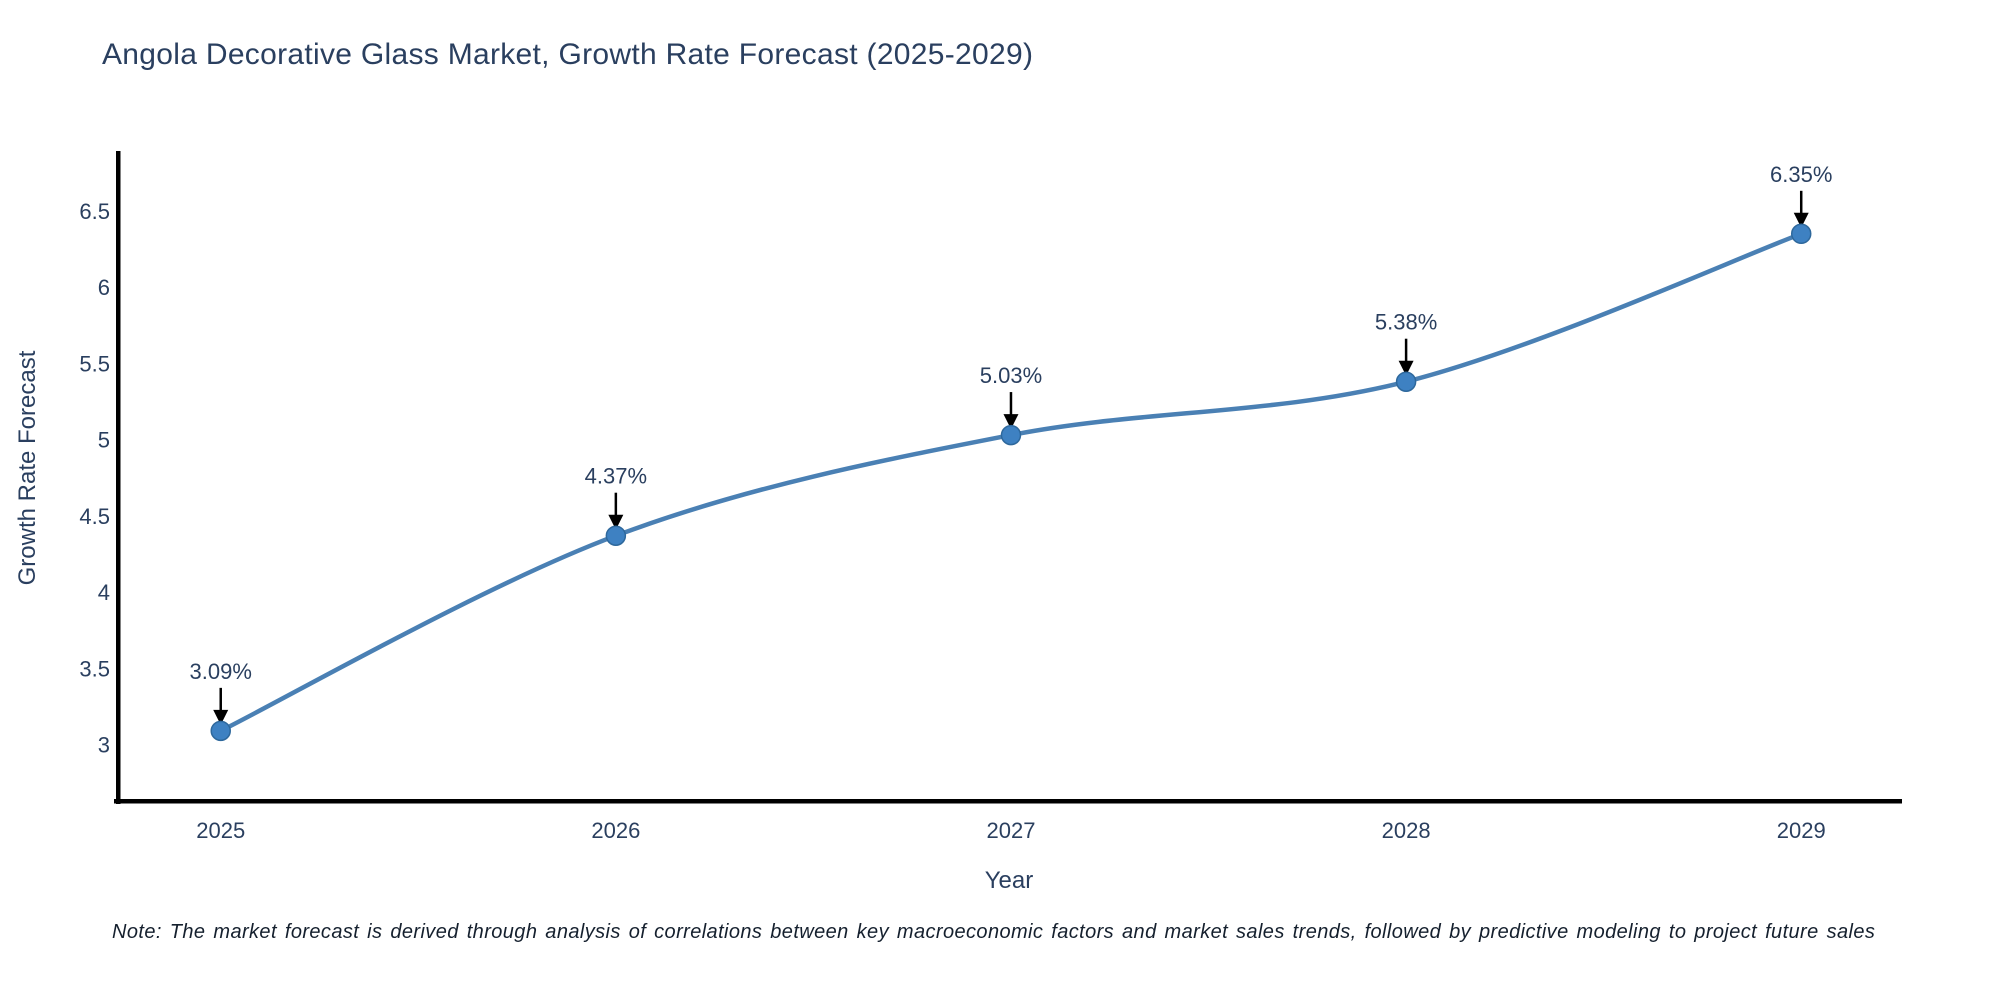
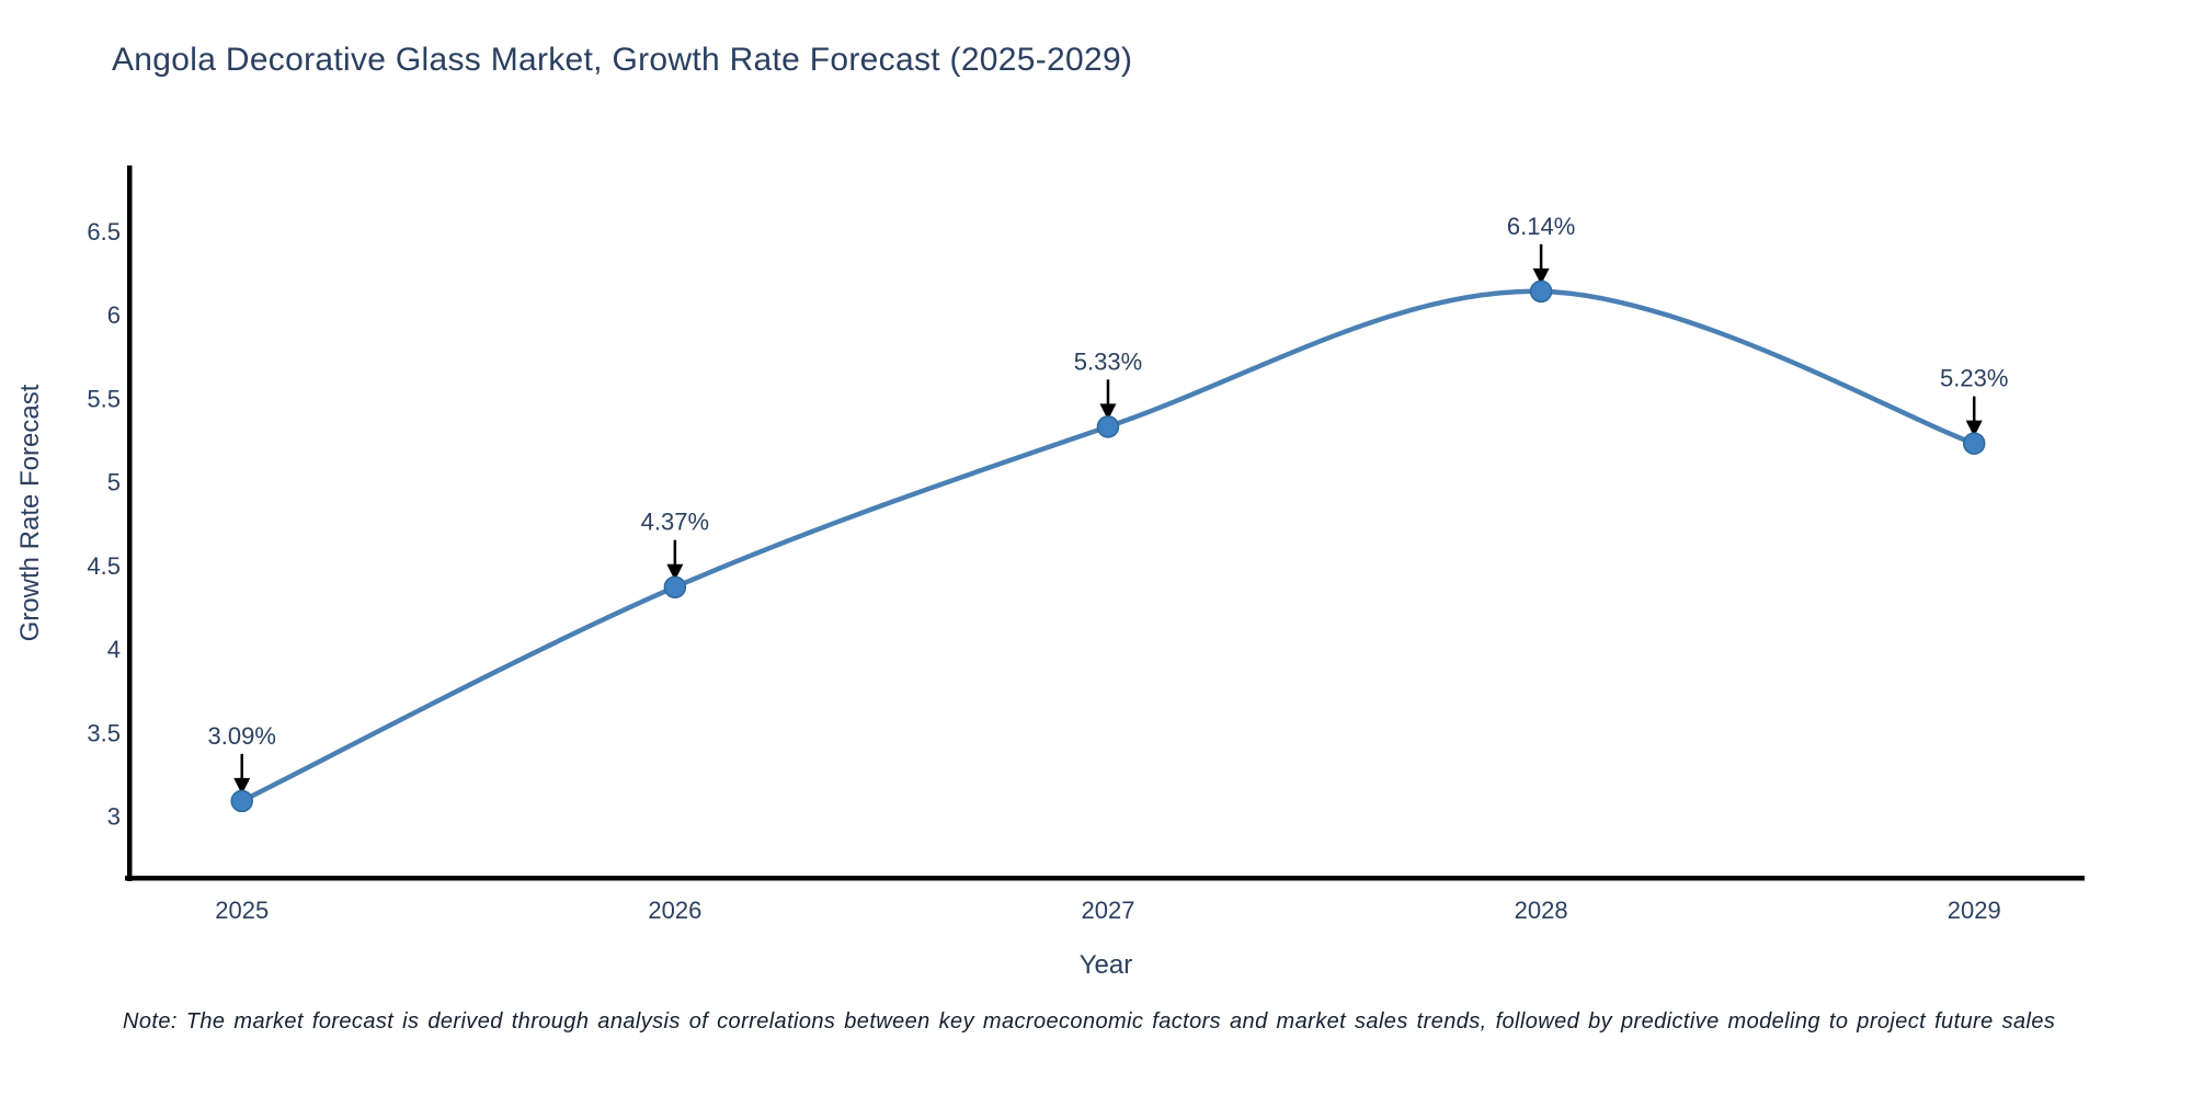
2027: 5.03% -> 5.33%
2028: 5.38% -> 6.14%
2029: 6.35% -> 5.23%
